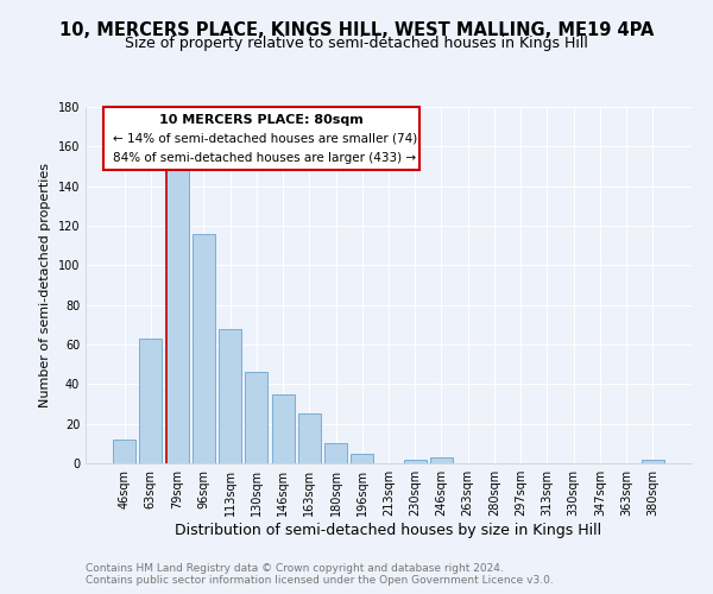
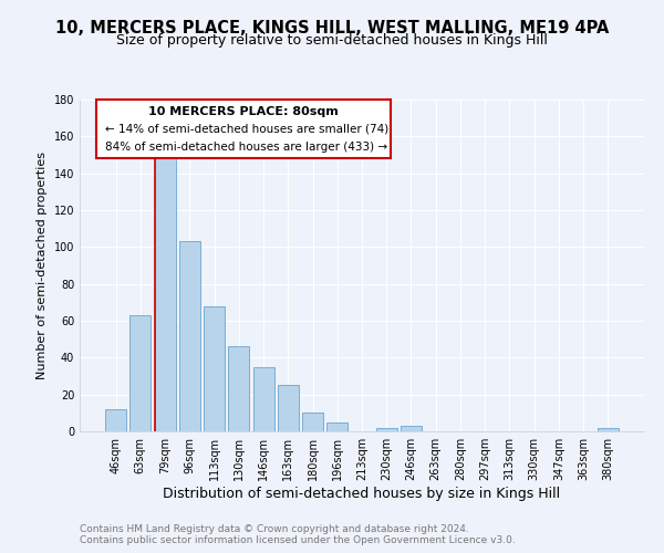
96sqm: 116 -> 103
